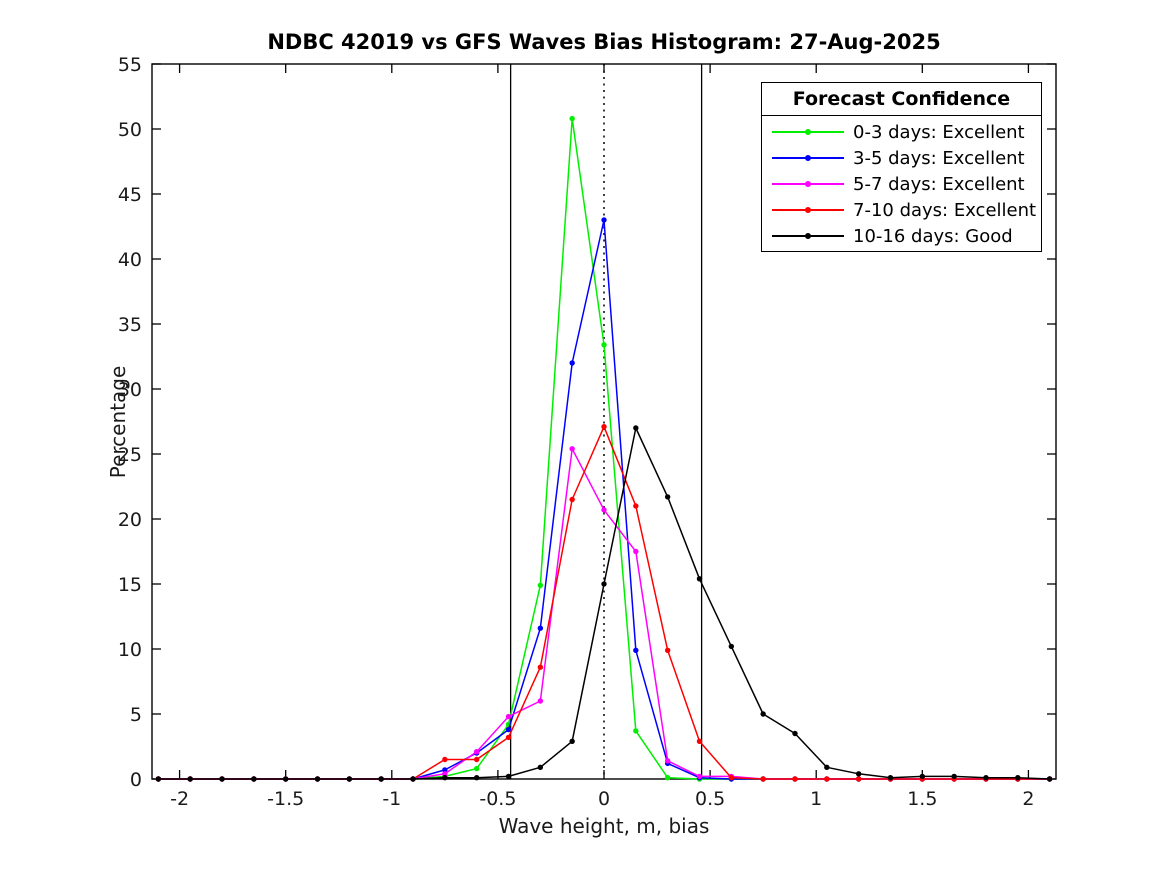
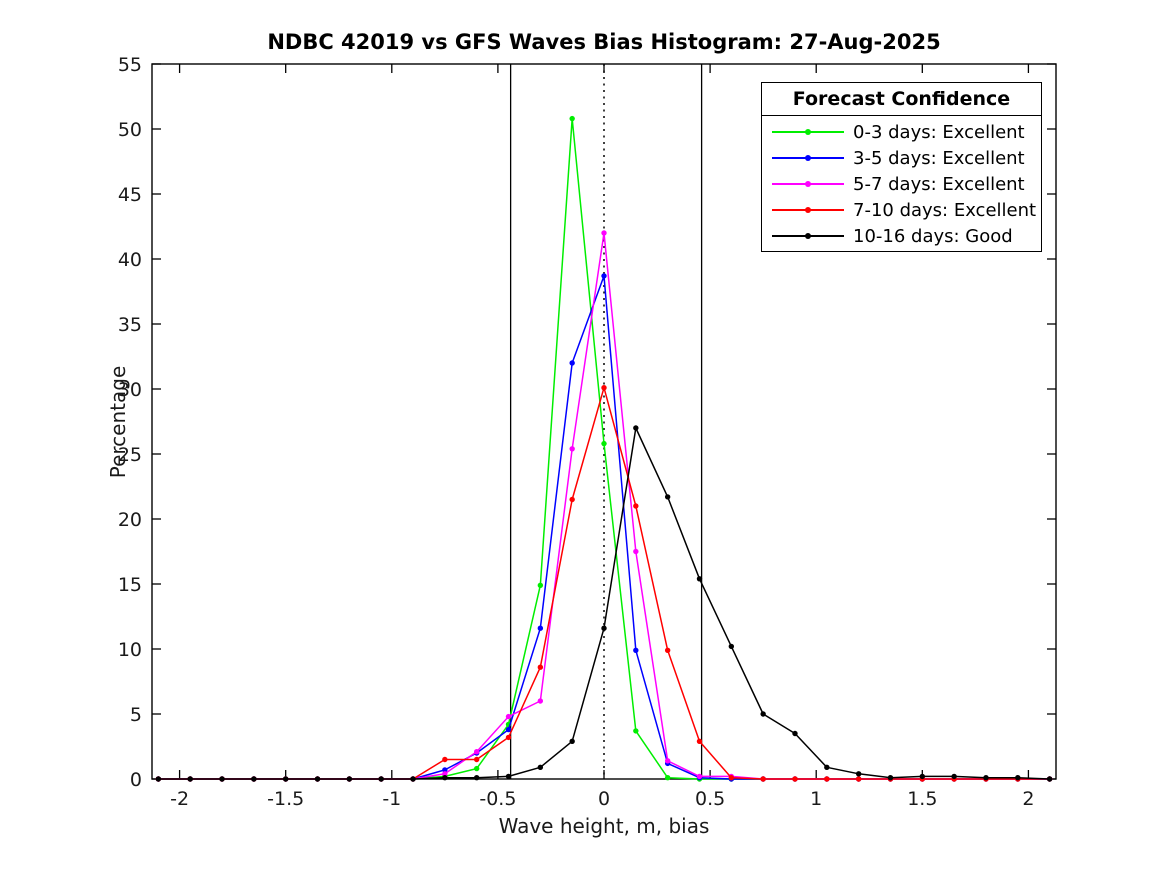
0-3 days: Excellent/0: 33.4 -> 25.8
3-5 days: Excellent/0: 43.0 -> 38.7
5-7 days: Excellent/0: 20.7 -> 42.0
7-10 days: Excellent/0: 27.1 -> 30.1
10-16 days: Good/0: 15.0 -> 11.6
